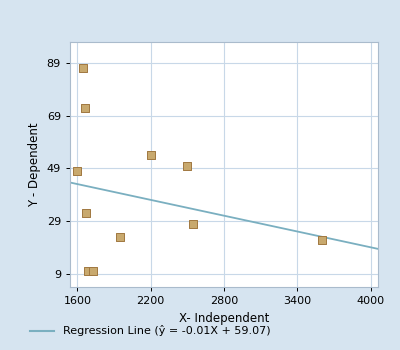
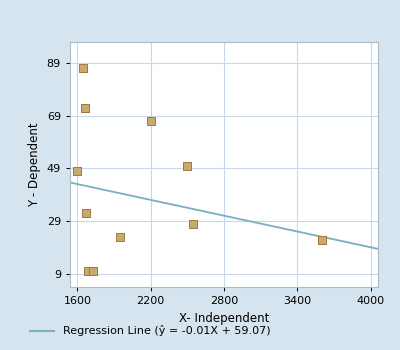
2200: 54 -> 67
